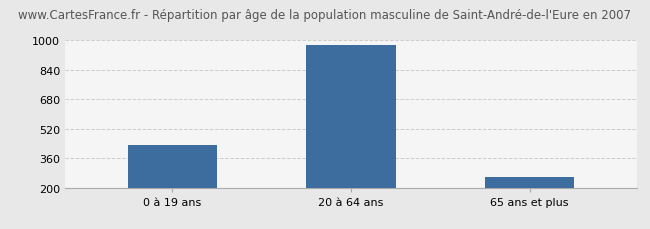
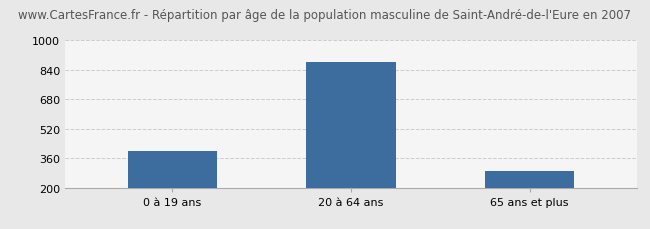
0 à 19 ans: 430 -> 400
20 à 64 ans: 980 -> 880
65 ans et plus: 260 -> 290
